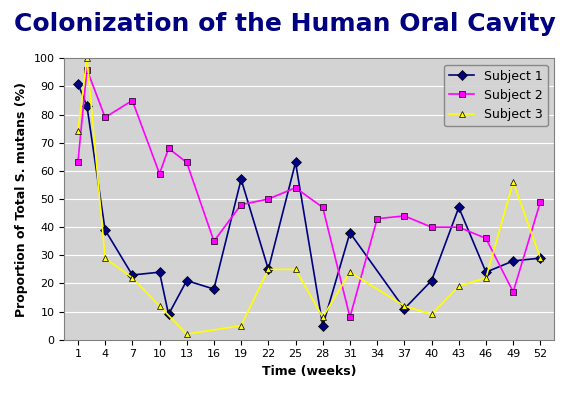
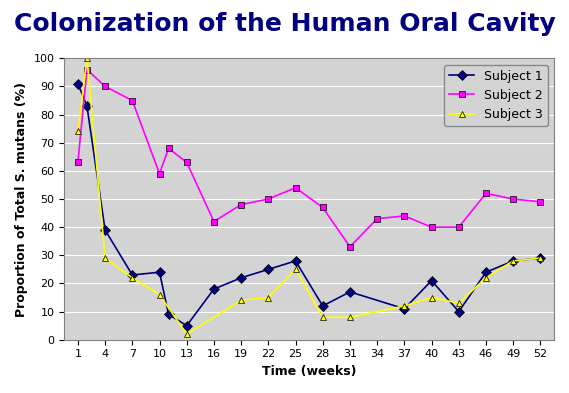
Subject 2/4: 79 -> 90
Subject 3/10: 12 -> 16
Subject 1/13: 21 -> 5
Subject 2/16: 35 -> 42
Subject 1/19: 57 -> 22
Subject 3/19: 5 -> 14
Subject 3/22: 25 -> 15
Subject 1/25: 63 -> 28
Subject 1/28: 5 -> 12
Subject 1/31: 38 -> 17
Subject 2/31: 8 -> 33
Subject 3/31: 24 -> 8
Subject 3/40: 9 -> 15
Subject 1/43: 47 -> 10
Subject 3/43: 19 -> 13
Subject 2/46: 36 -> 52
Subject 2/49: 17 -> 50
Subject 3/49: 56 -> 28
